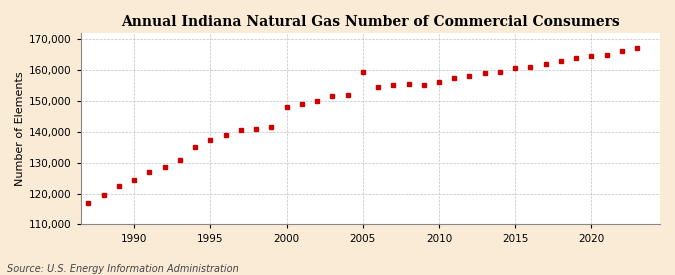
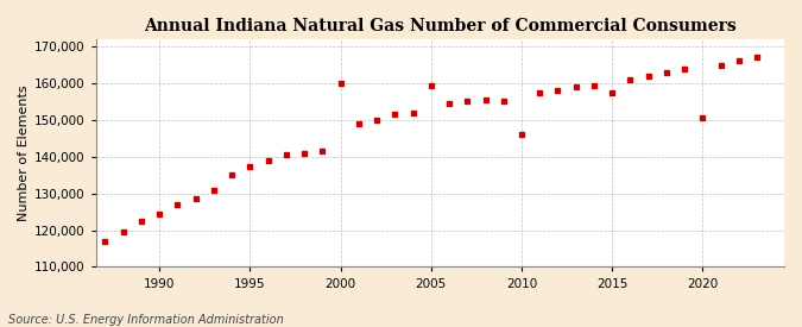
2000: 148,000 -> 160,000
2010: 156,000 -> 146,000
2015: 160,500 -> 157,500
2020: 164,500 -> 150,500
